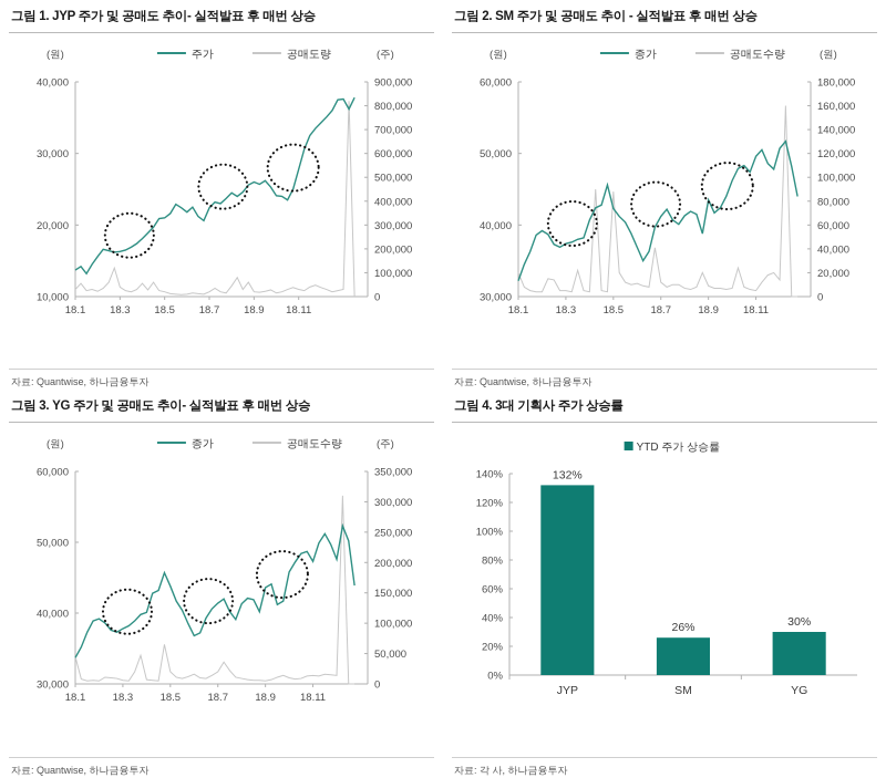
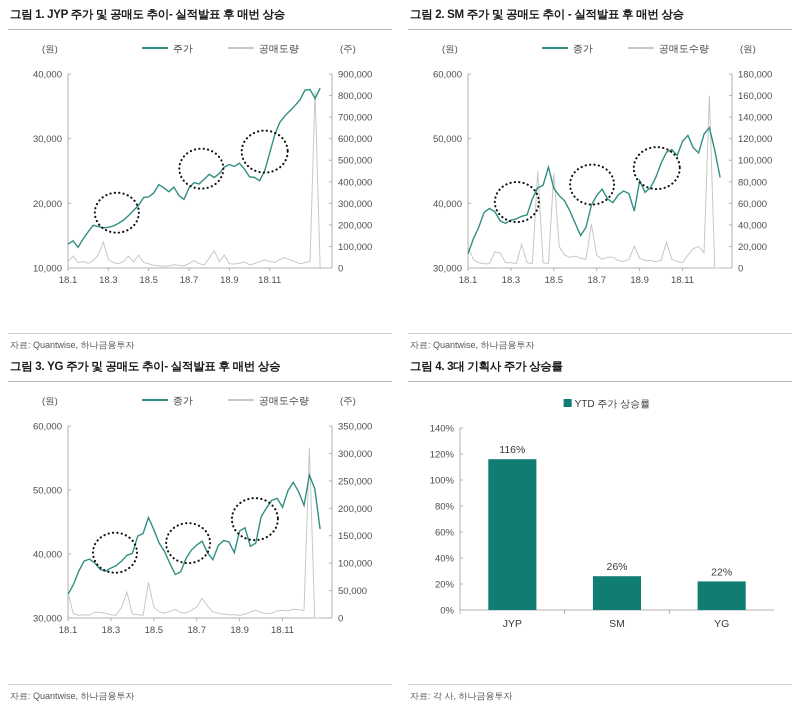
그림 4. 3대 기획사 주가 상승률/JYP: 132% -> 116%
그림 4. 3대 기획사 주가 상승률/YG: 30% -> 22%
